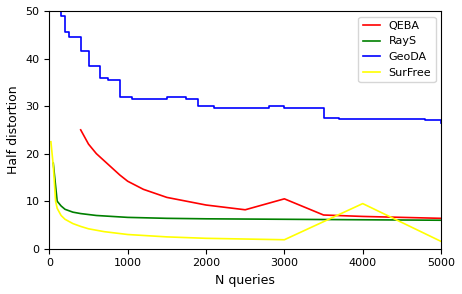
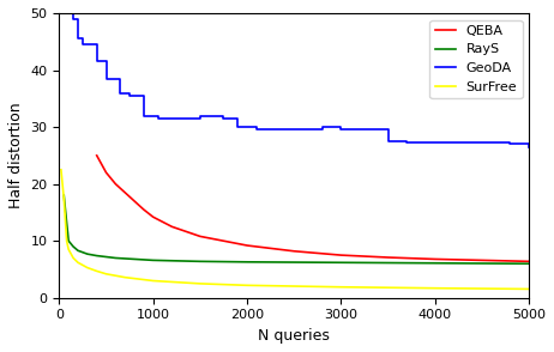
QEBA/3000: 10.5 -> 7.5
SurFree/4000: 9.5 -> 1.7
